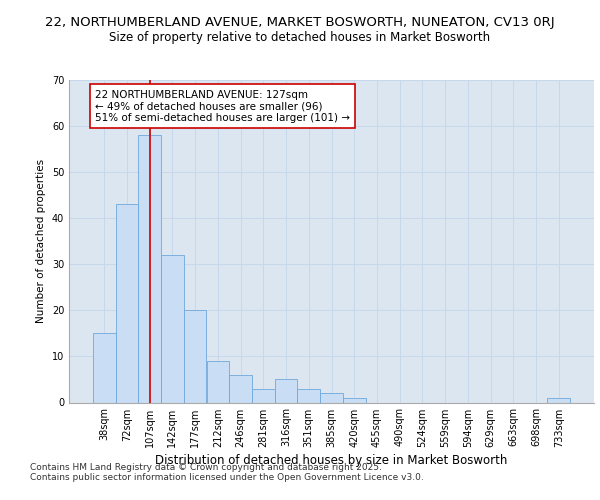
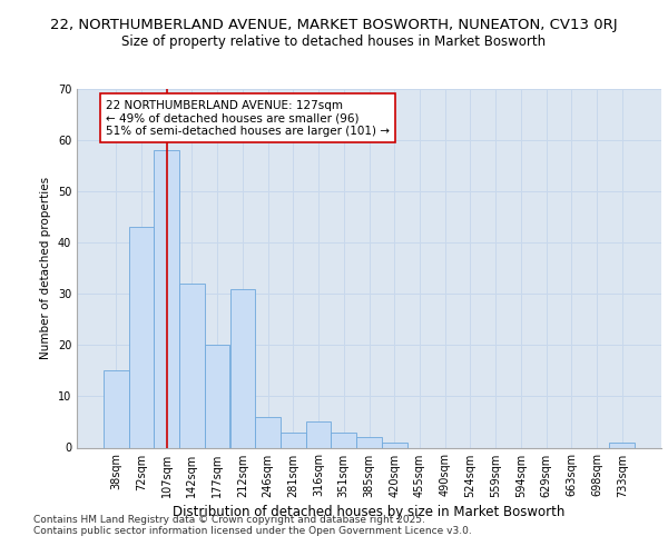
212sqm: 9 -> 31
